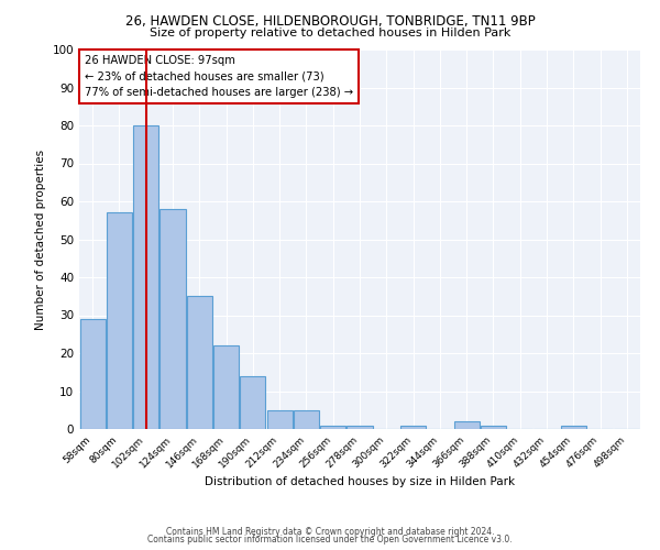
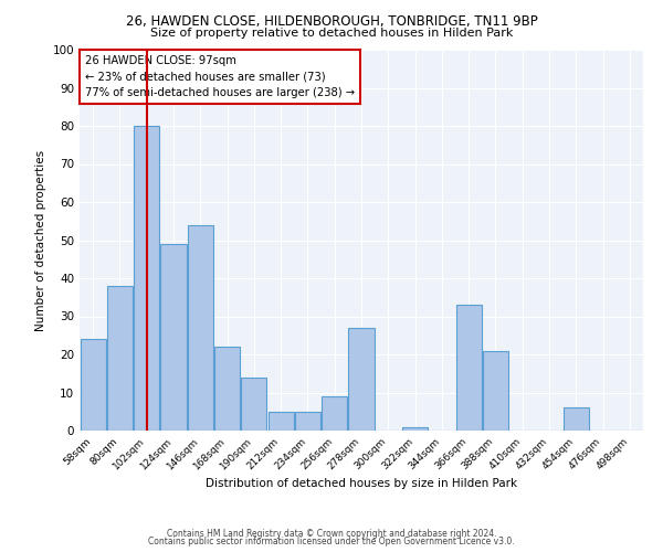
58sqm: 29 -> 24
80sqm: 57 -> 38
124sqm: 58 -> 49
146sqm: 35 -> 54
256sqm: 1 -> 9
278sqm: 1 -> 27
366sqm: 2 -> 33
388sqm: 1 -> 21
454sqm: 1 -> 6
